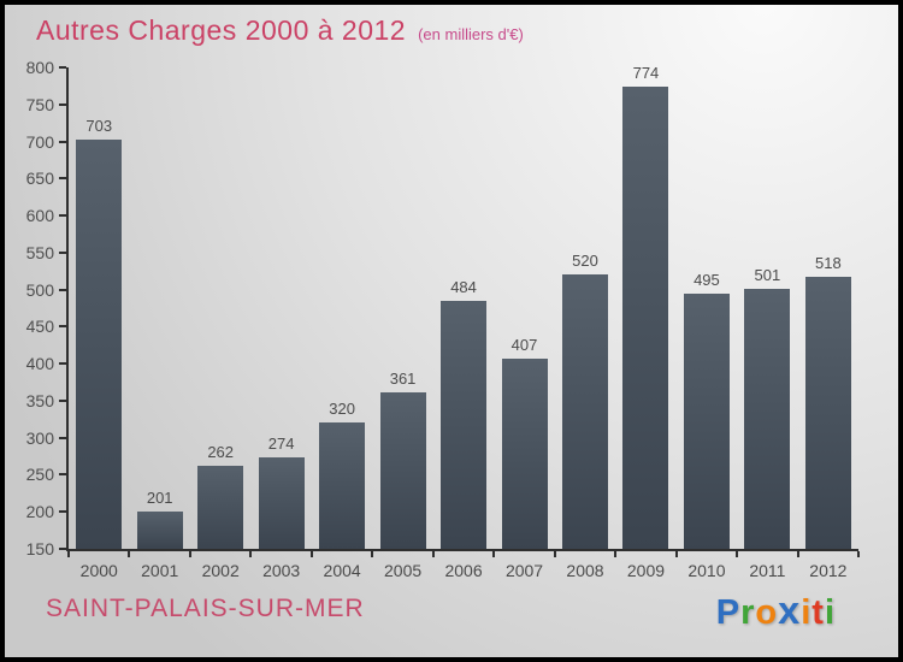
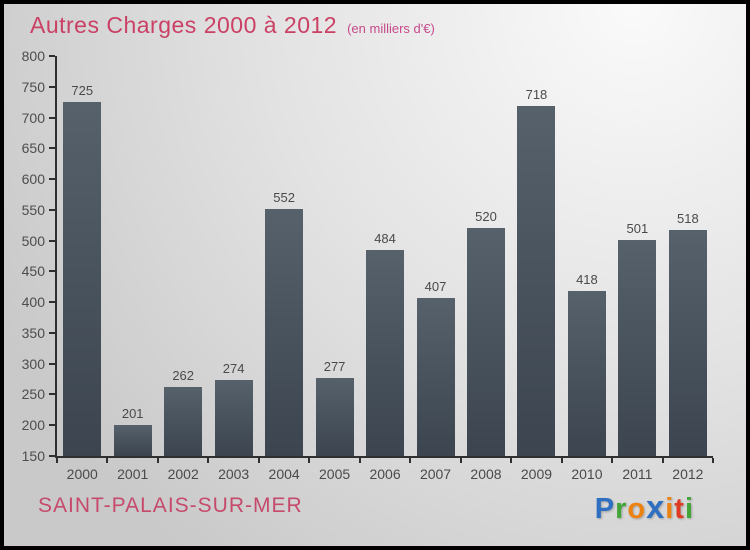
2000: 703 -> 725
2004: 320 -> 552
2005: 361 -> 277
2009: 774 -> 718
2010: 495 -> 418
